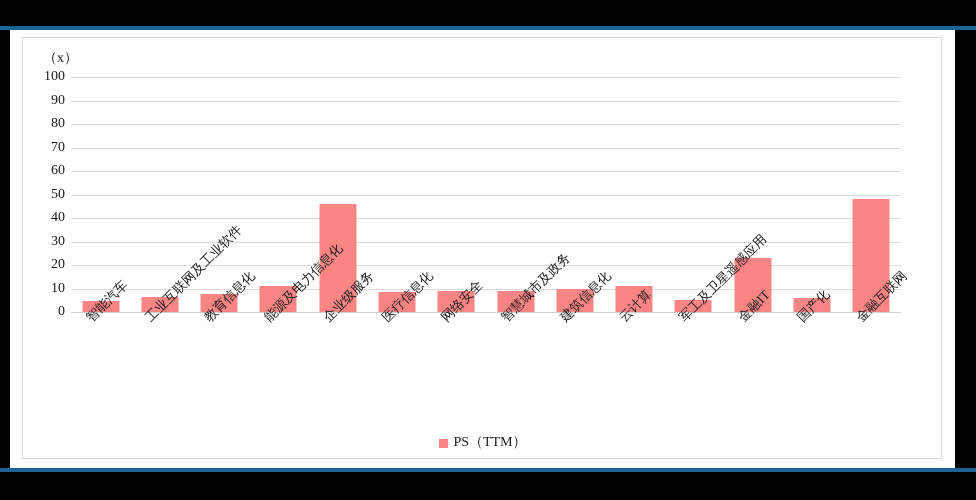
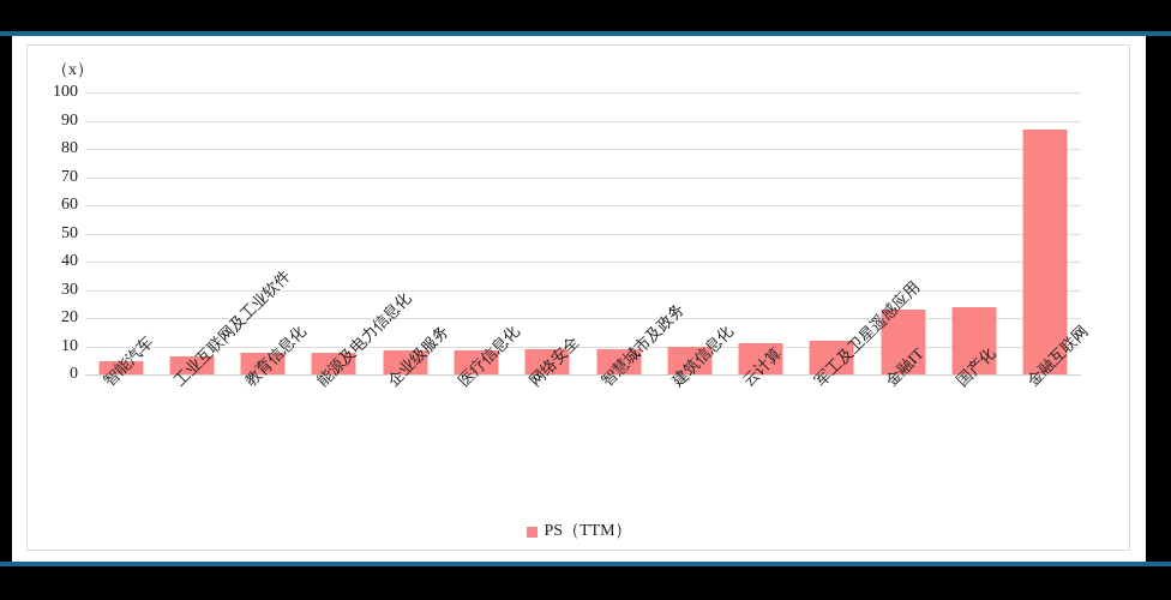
能源及电力信息化: 11 -> 8
企业级服务: 46 -> 8
军工及卫星遥感应用: 5 -> 12
国产化: 6 -> 24
金融互联网: 48 -> 87
